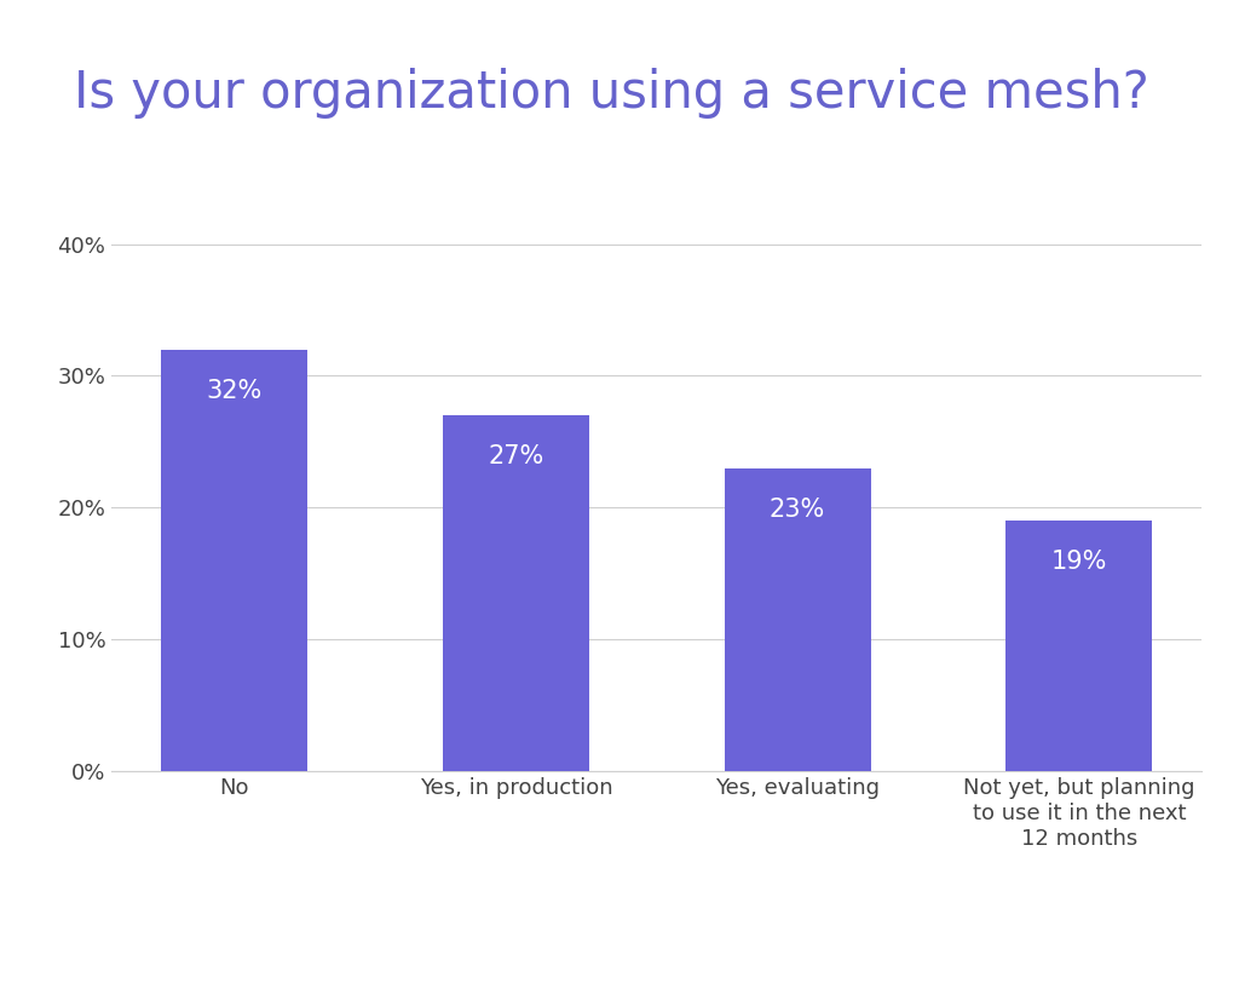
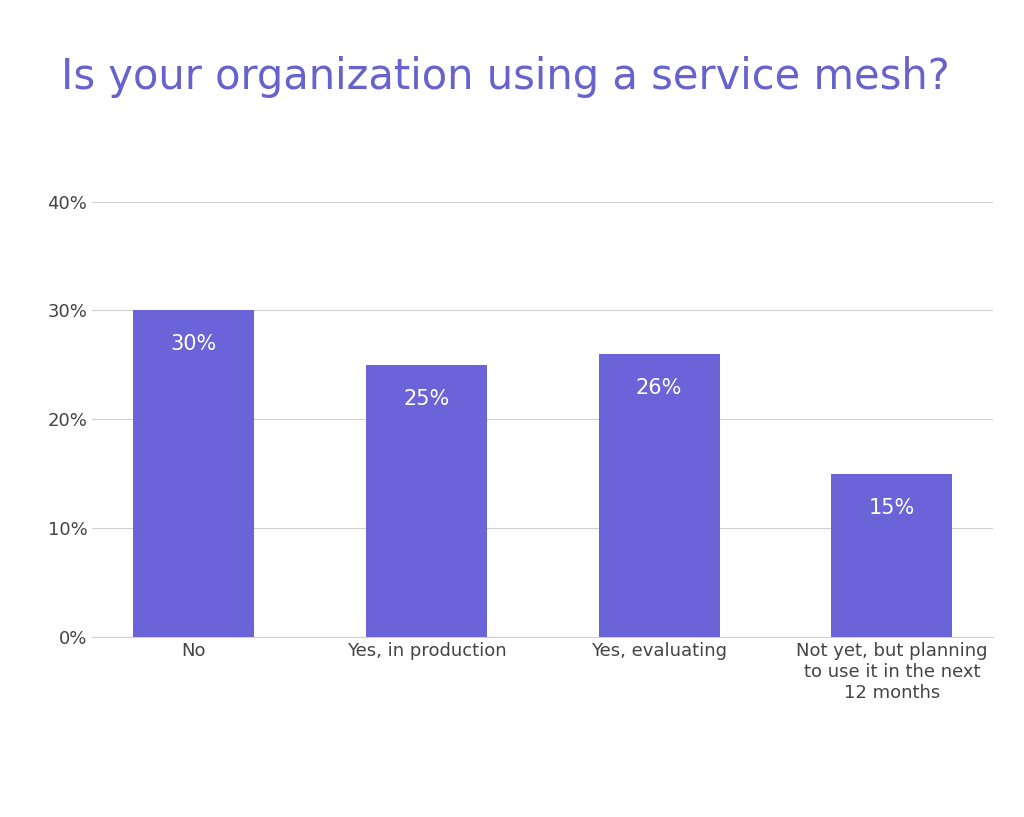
No: 32% -> 30%
Yes, in production: 27% -> 25%
Yes, evaluating: 23% -> 26%
Not yet, but planning to use it in the next 12 months: 19% -> 15%
